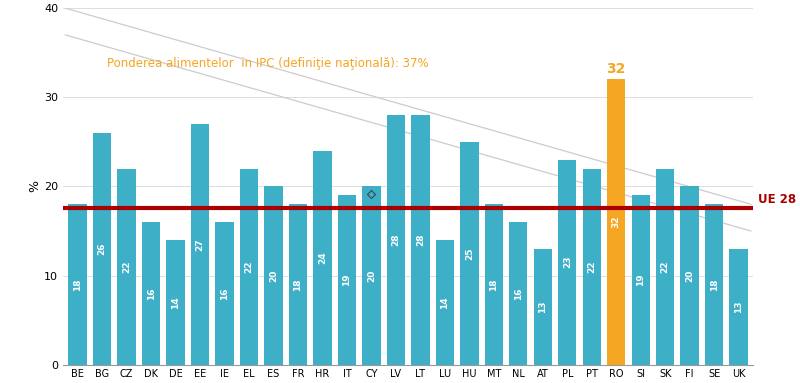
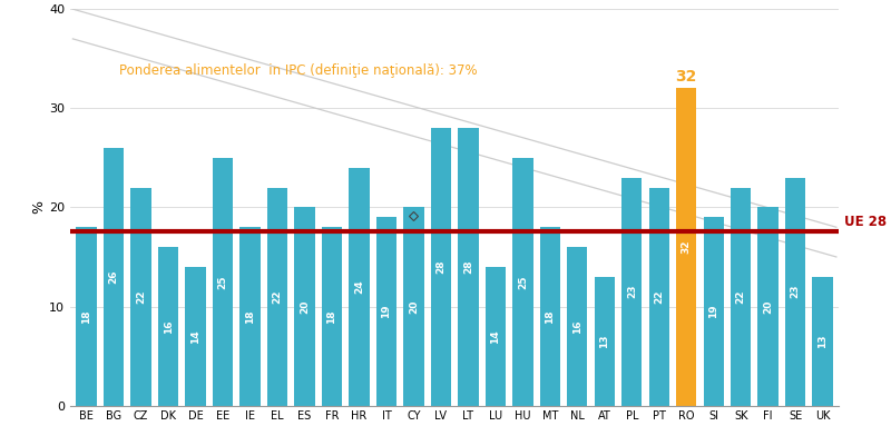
EE: 27 -> 25
IE: 16 -> 18
SE: 18 -> 23
